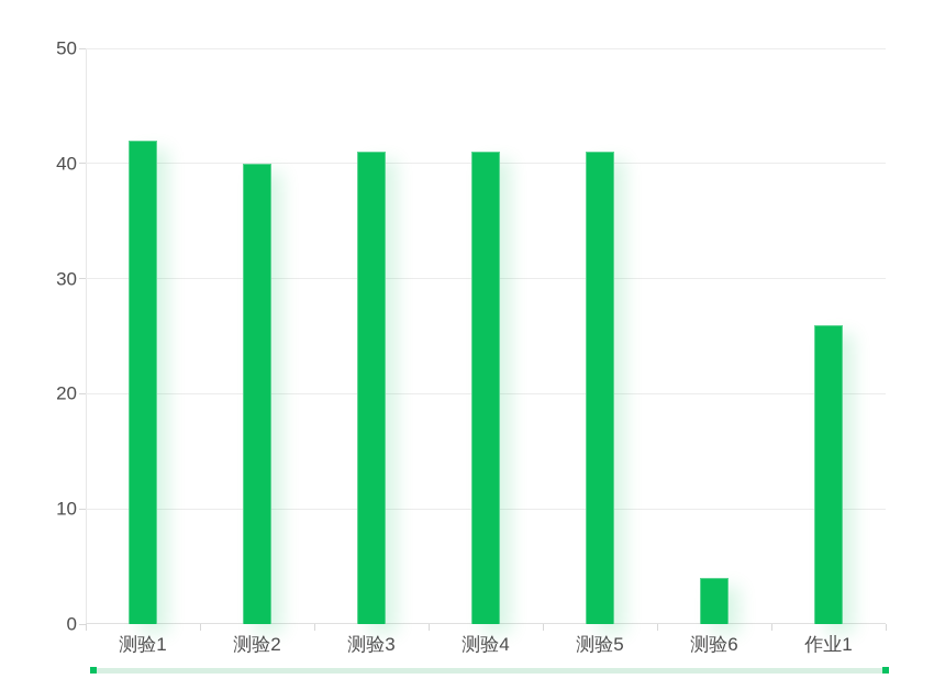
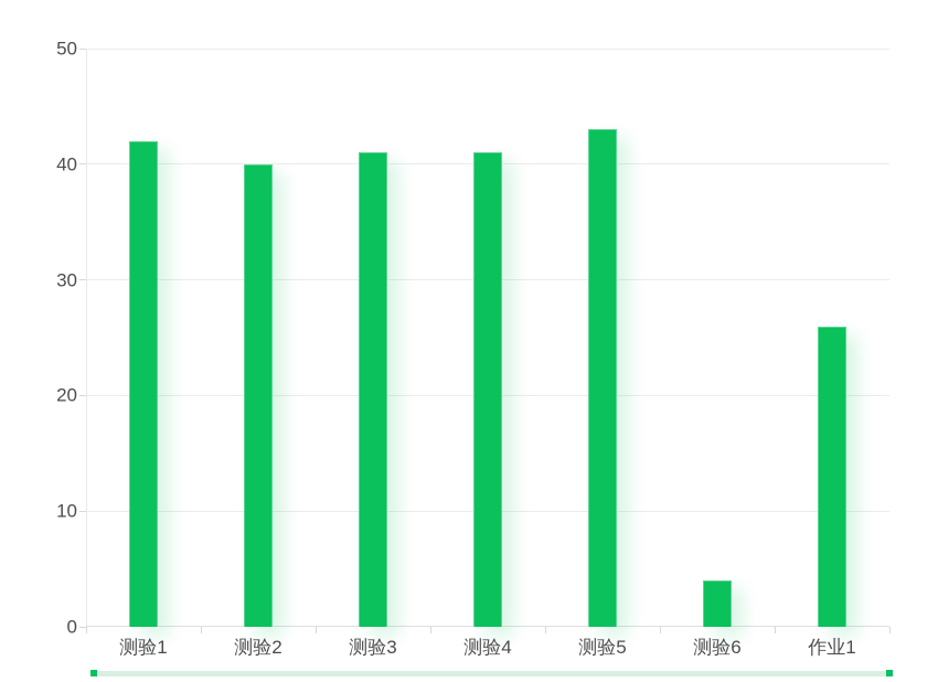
测验5: 41 -> 43
